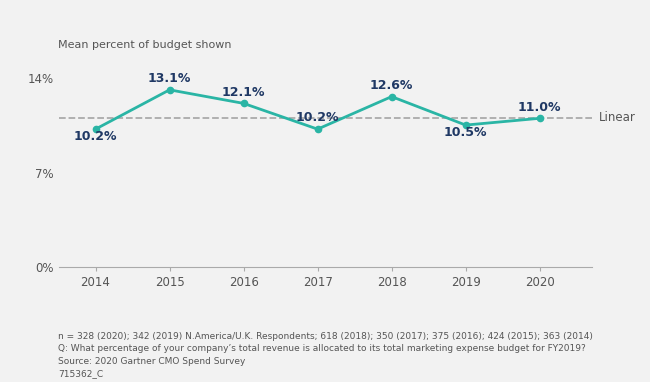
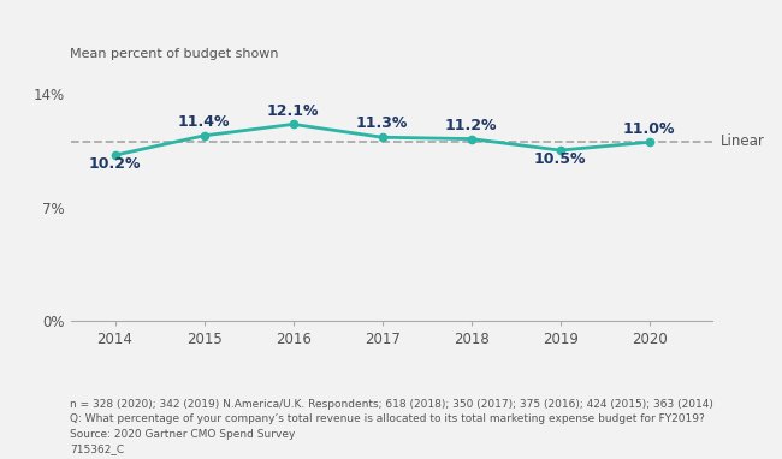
2015: 13.1% -> 11.4%
2017: 10.2% -> 11.3%
2018: 12.6% -> 11.2%
